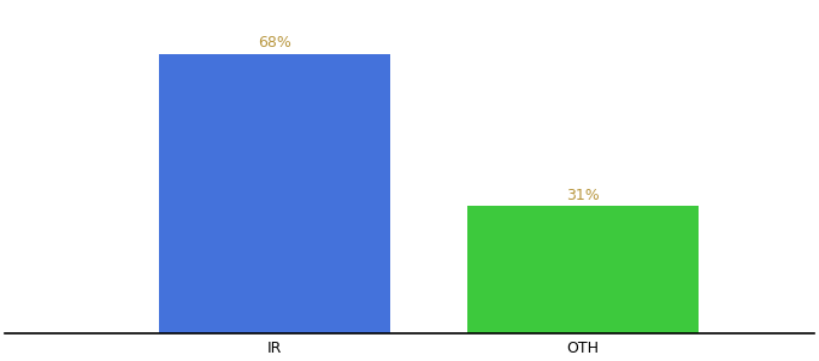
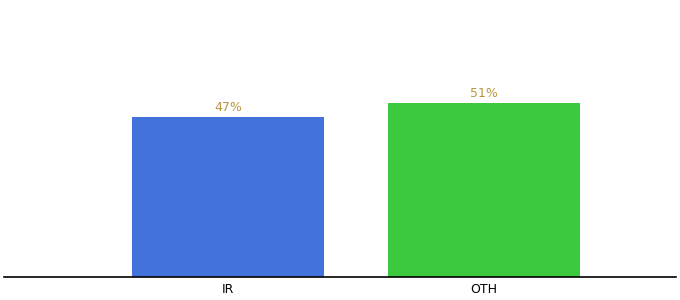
IR: 68% -> 47%
OTH: 31% -> 51%
